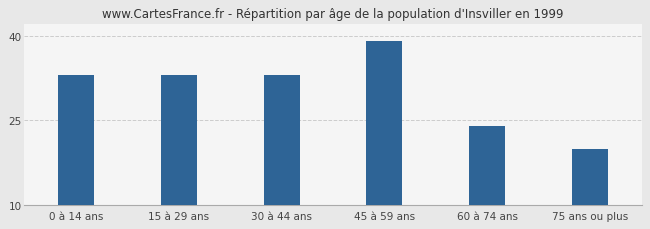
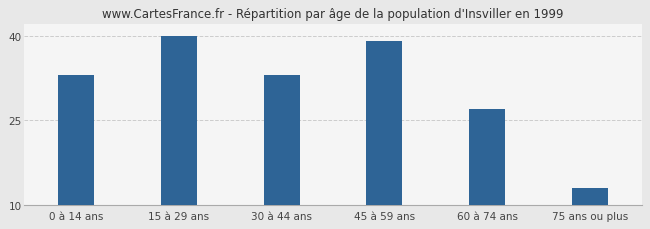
15 à 29 ans: 33 -> 40
60 à 74 ans: 24 -> 27
75 ans ou plus: 20 -> 13
